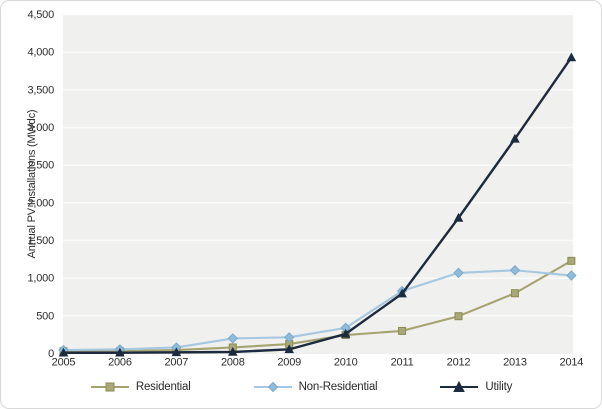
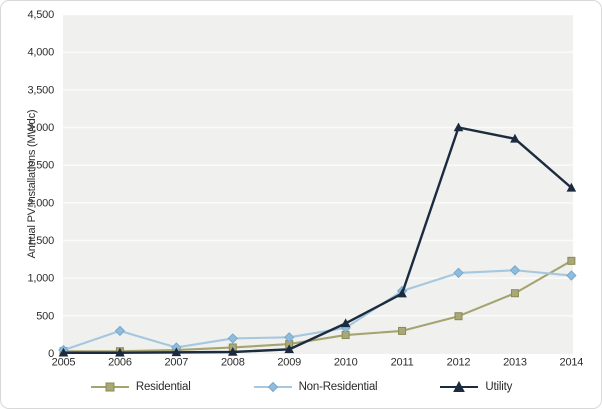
Non-Residential/2006: 100 -> 300
Utility/2010: 300 -> 400
Utility/2012: 1800 -> 3000
Utility/2014: 3900 -> 2200
